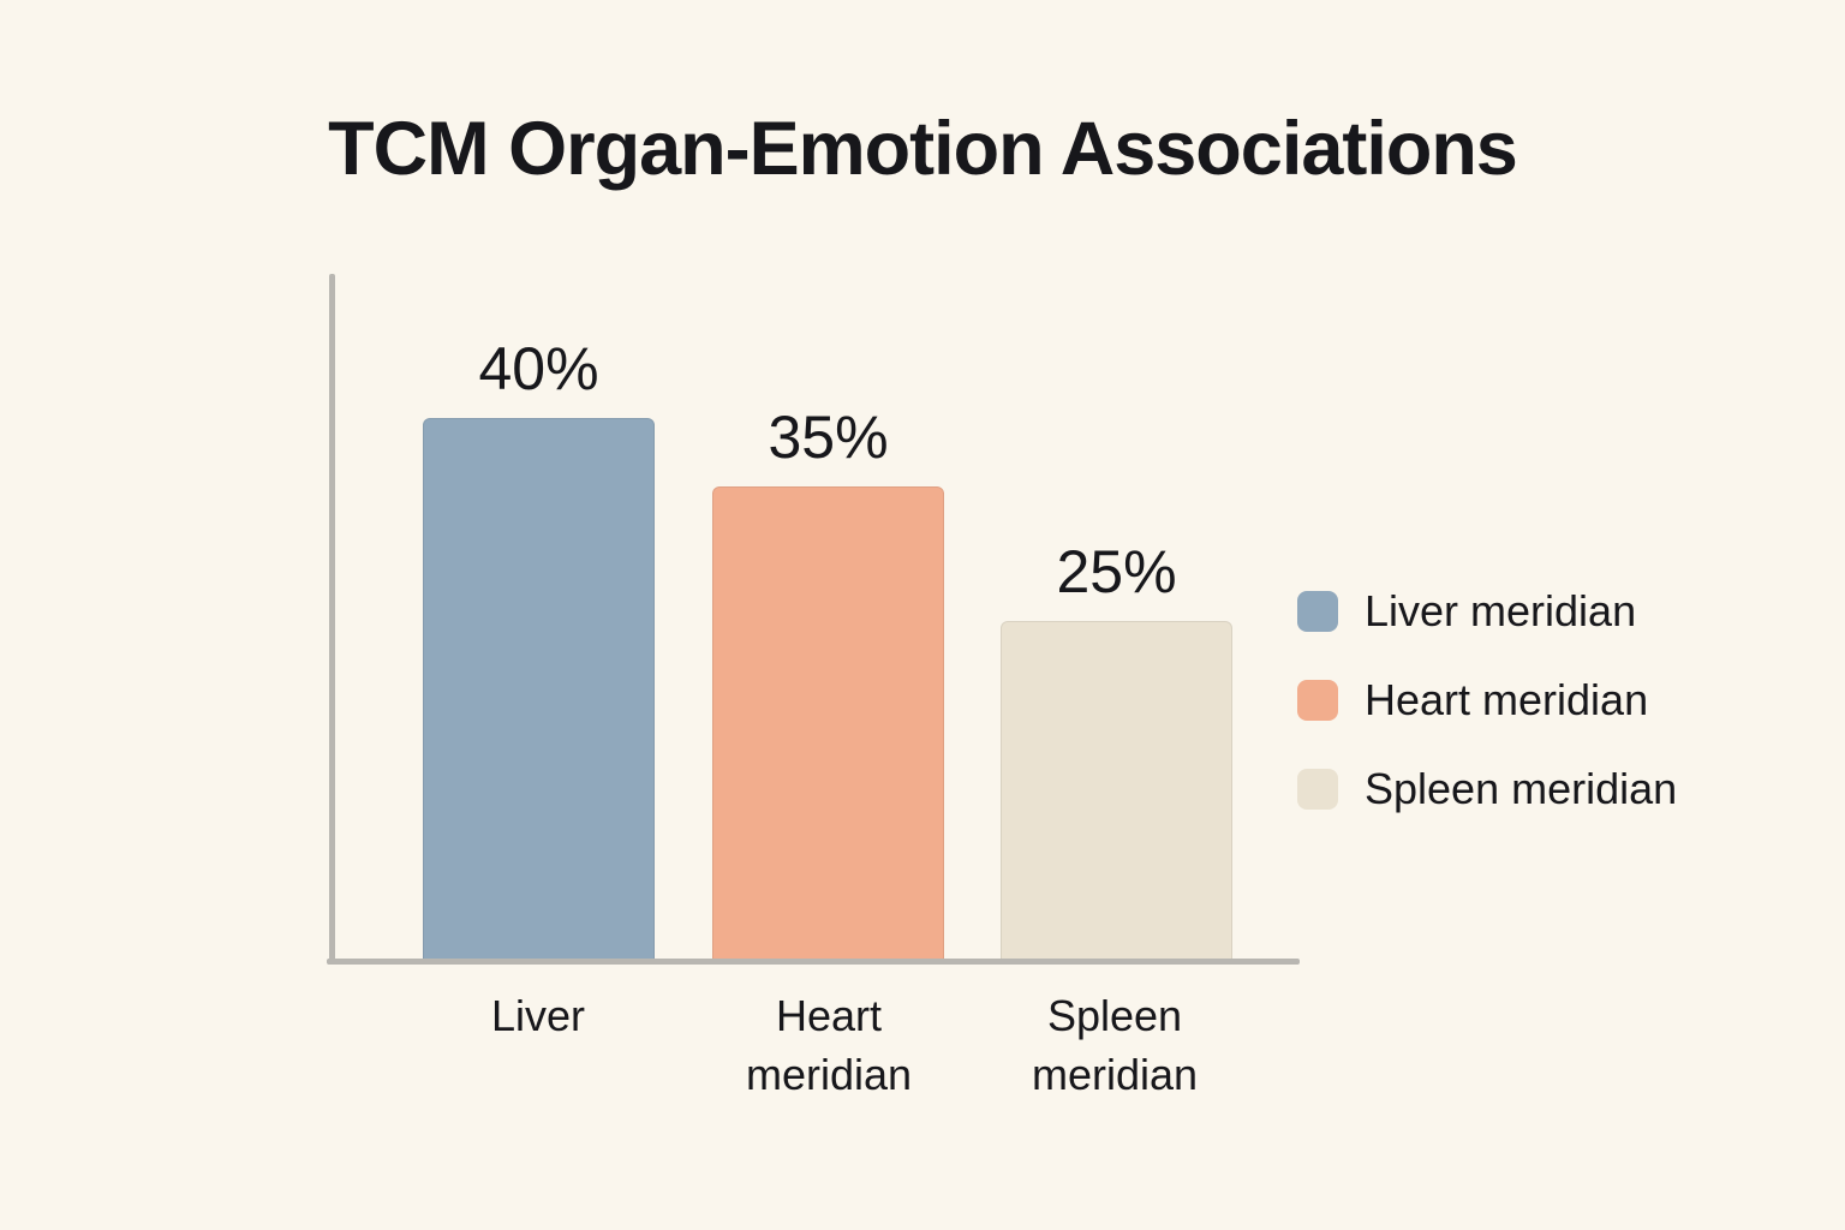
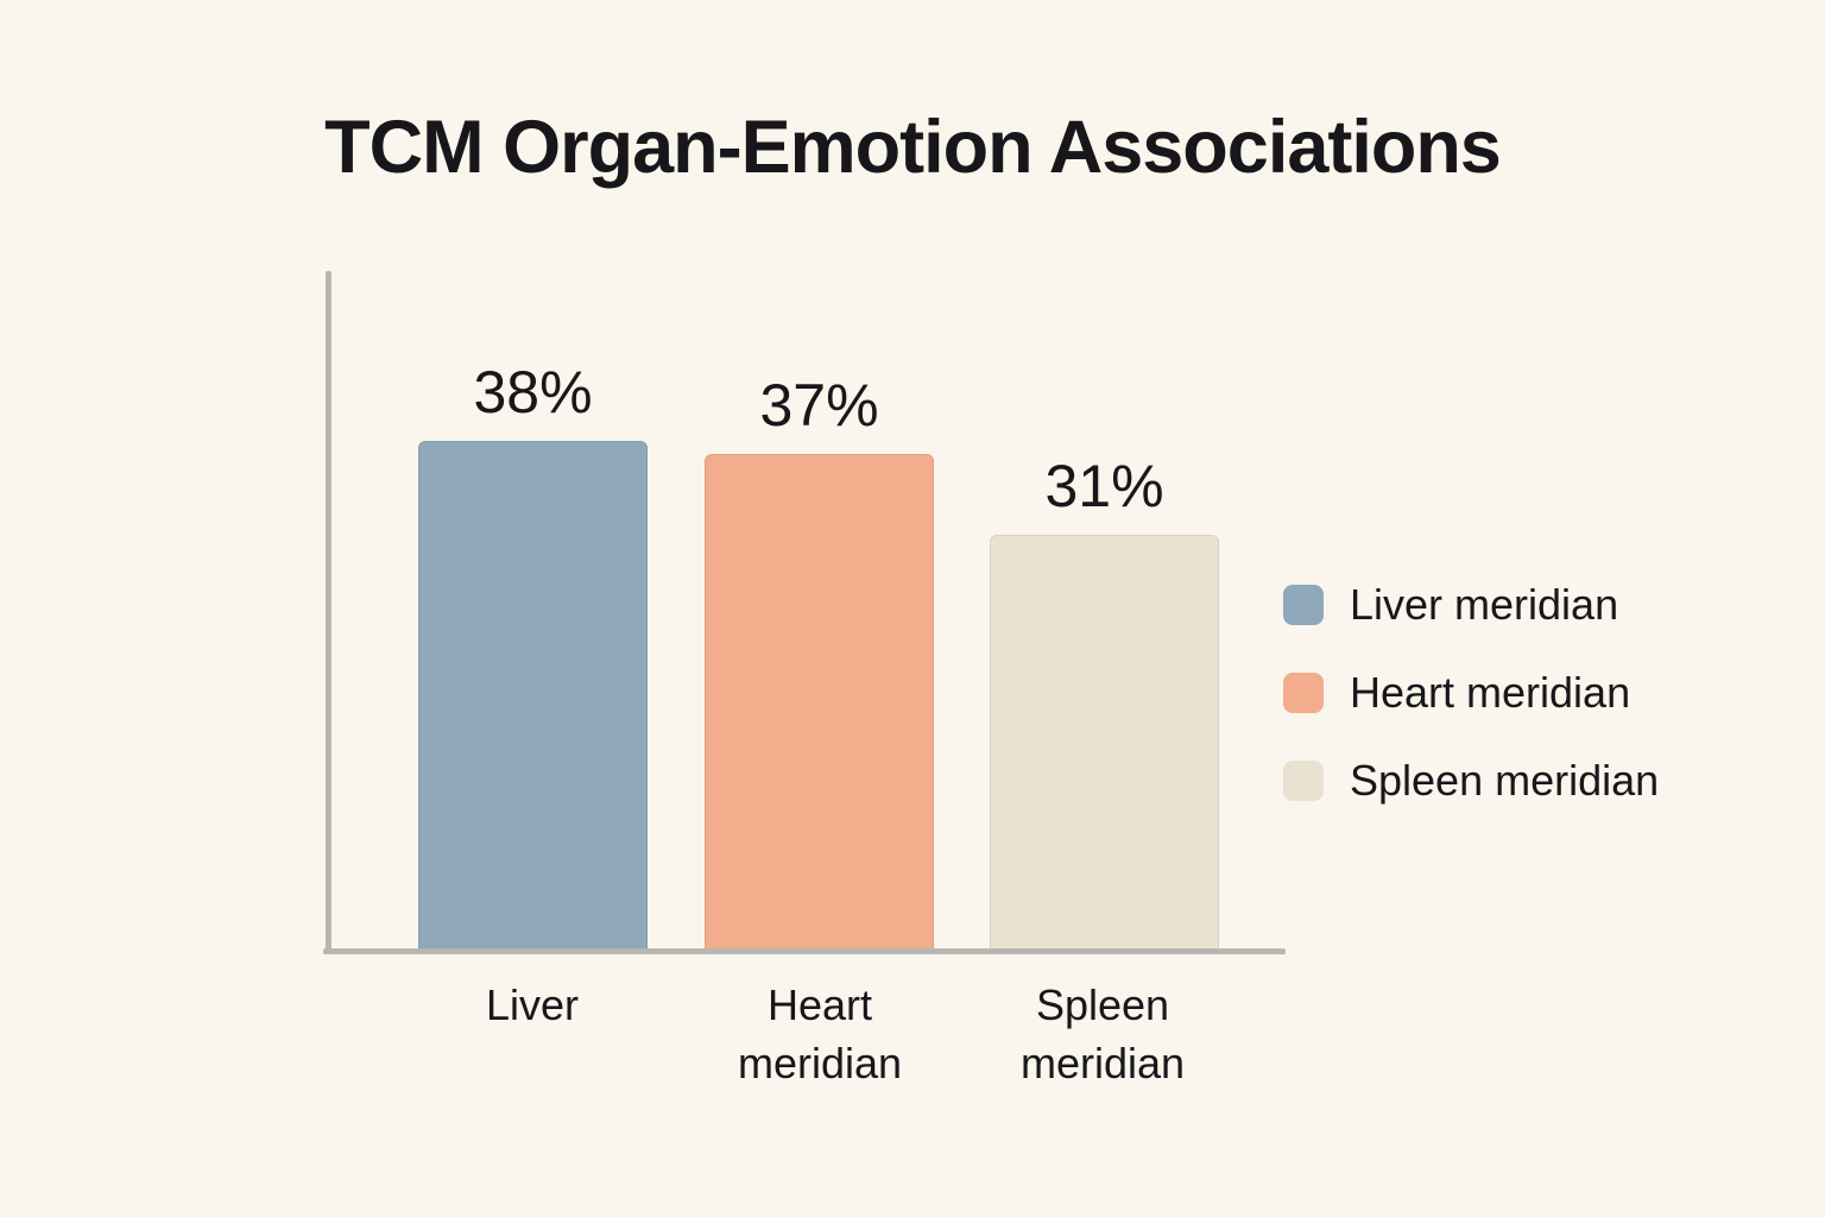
Liver: 40% -> 38%
Heart meridian: 35% -> 37%
Spleen meridian: 25% -> 31%
